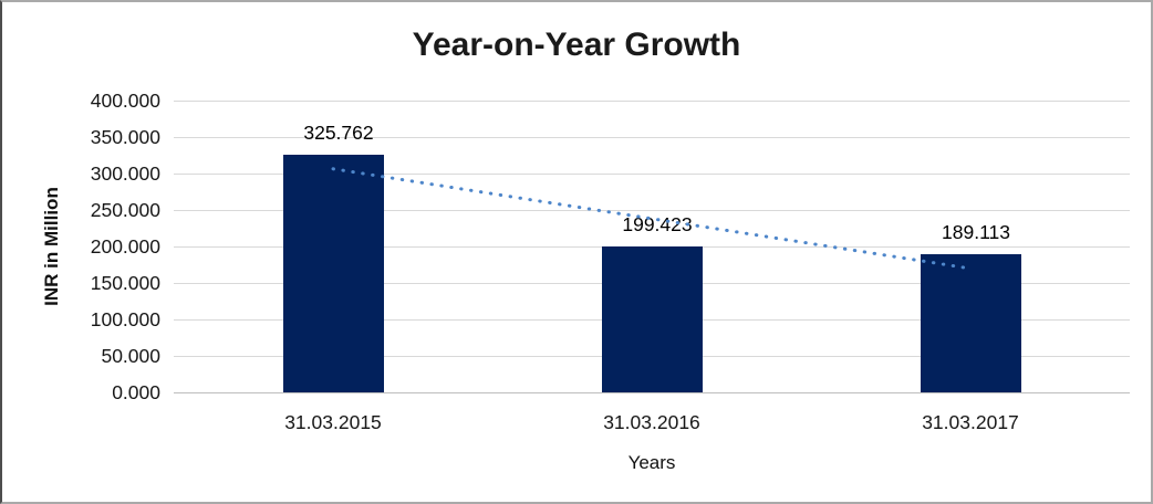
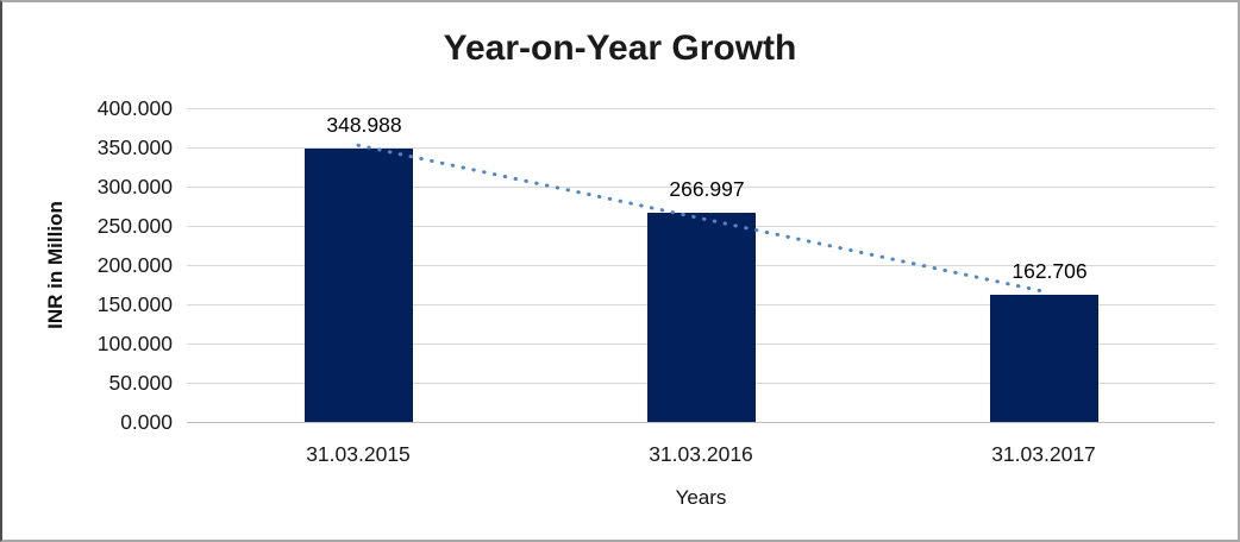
31.03.2015: 325.762 -> 348.988
31.03.2016: 199.423 -> 266.997
31.03.2017: 189.113 -> 162.706
